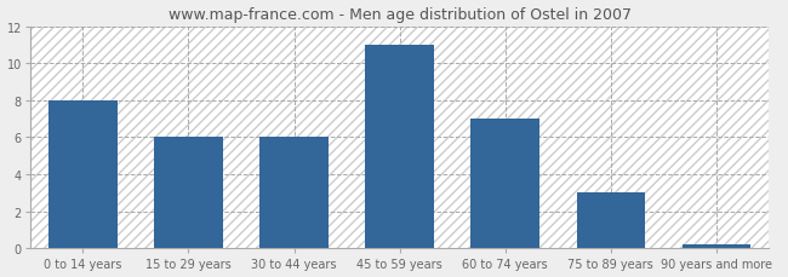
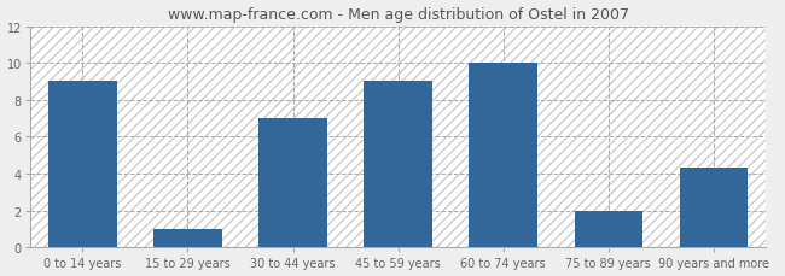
0 to 14 years: 8.0 -> 9.0
15 to 29 years: 6.0 -> 1.0
30 to 44 years: 6.0 -> 7.0
45 to 59 years: 11.0 -> 9.0
60 to 74 years: 7.0 -> 10.0
75 to 89 years: 3.0 -> 2.0
90 years and more: 0.2 -> 4.3
